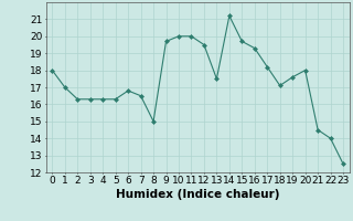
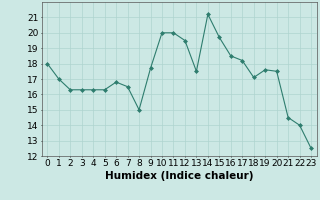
9: 19.7 -> 17.7
16: 19.3 -> 18.5
20: 18.0 -> 17.5
